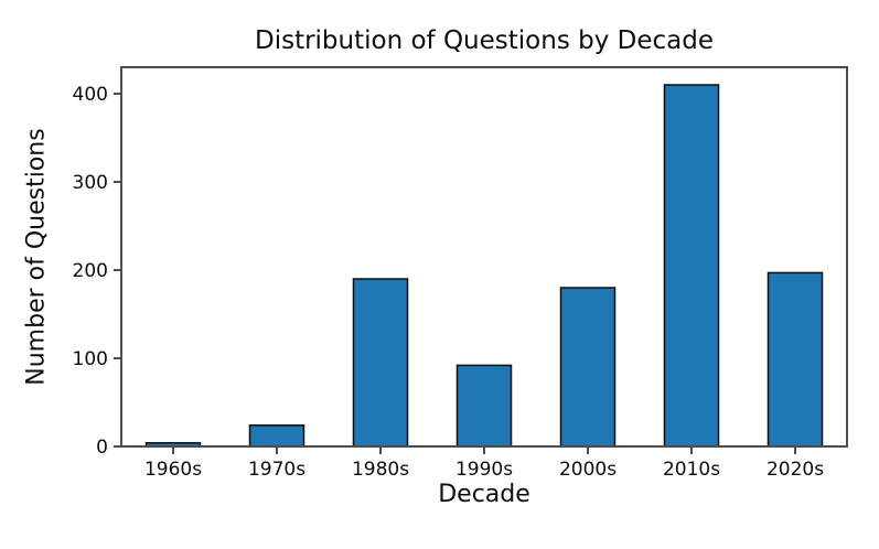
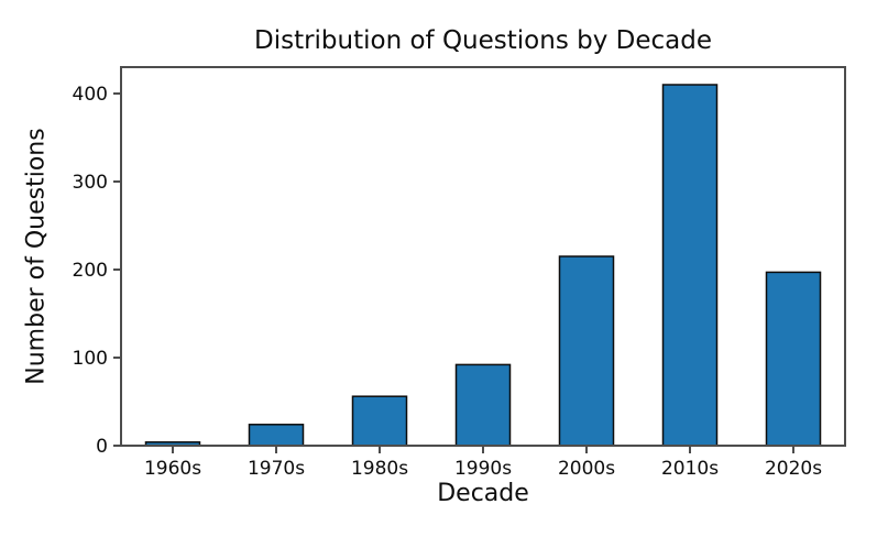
1980s: 190 -> 60
2000s: 180 -> 220
